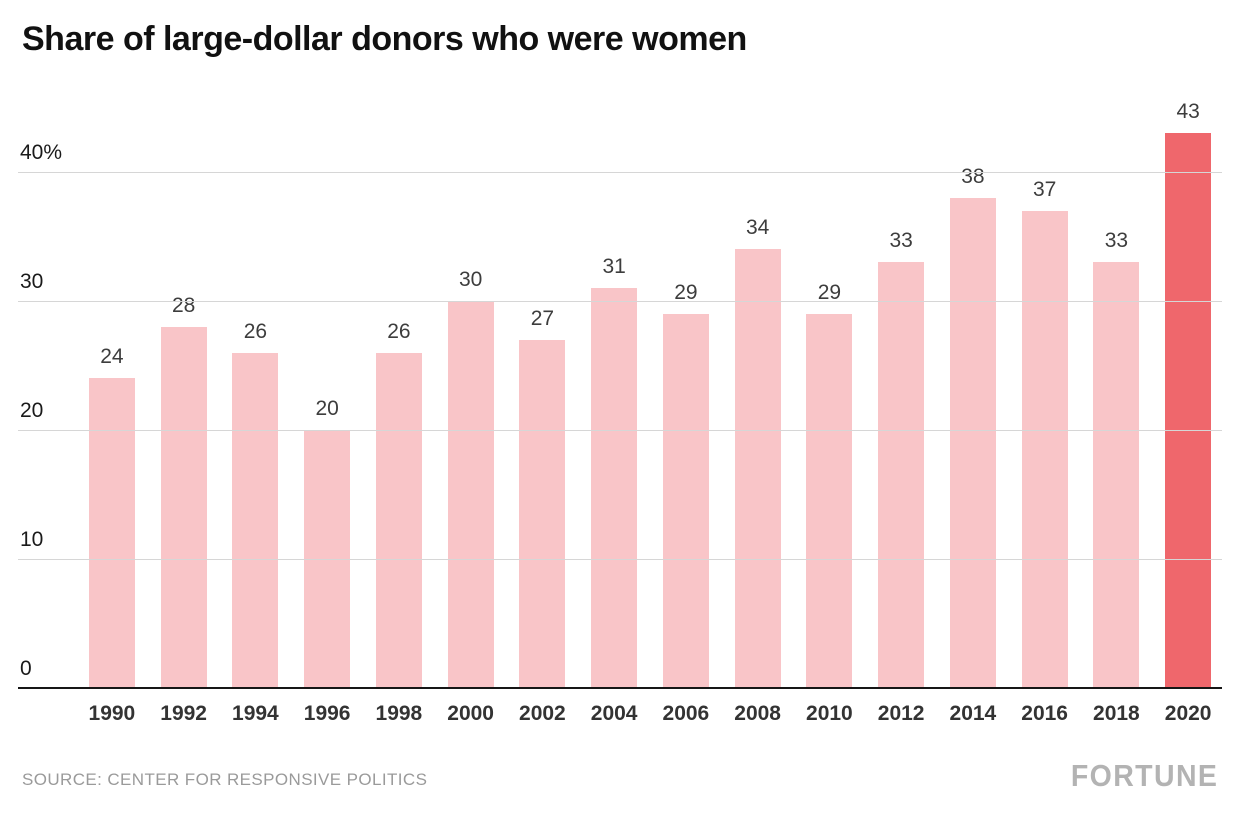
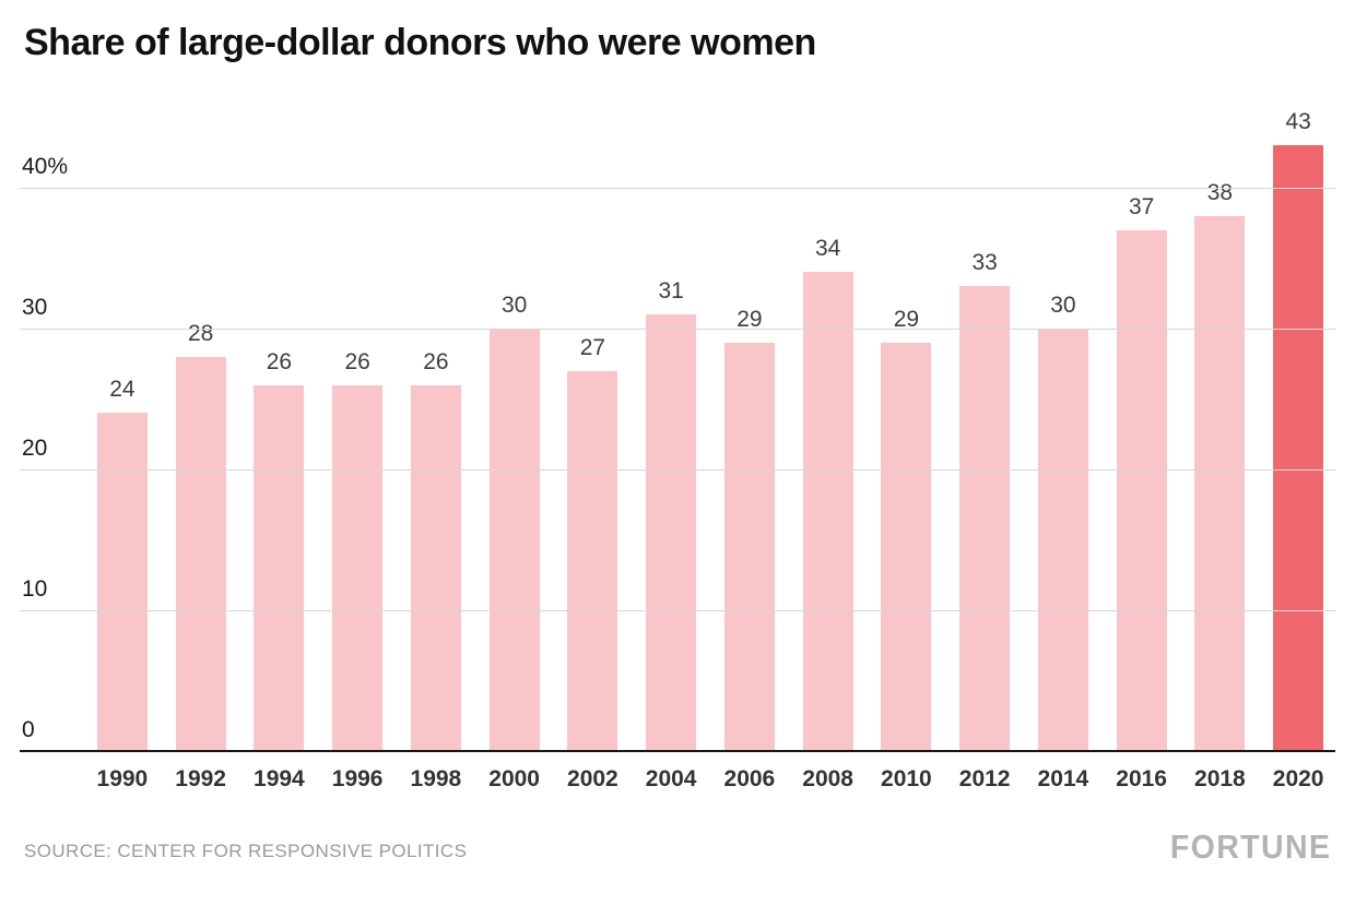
1996: 20 -> 26
2014: 38 -> 30
2018: 33 -> 38
